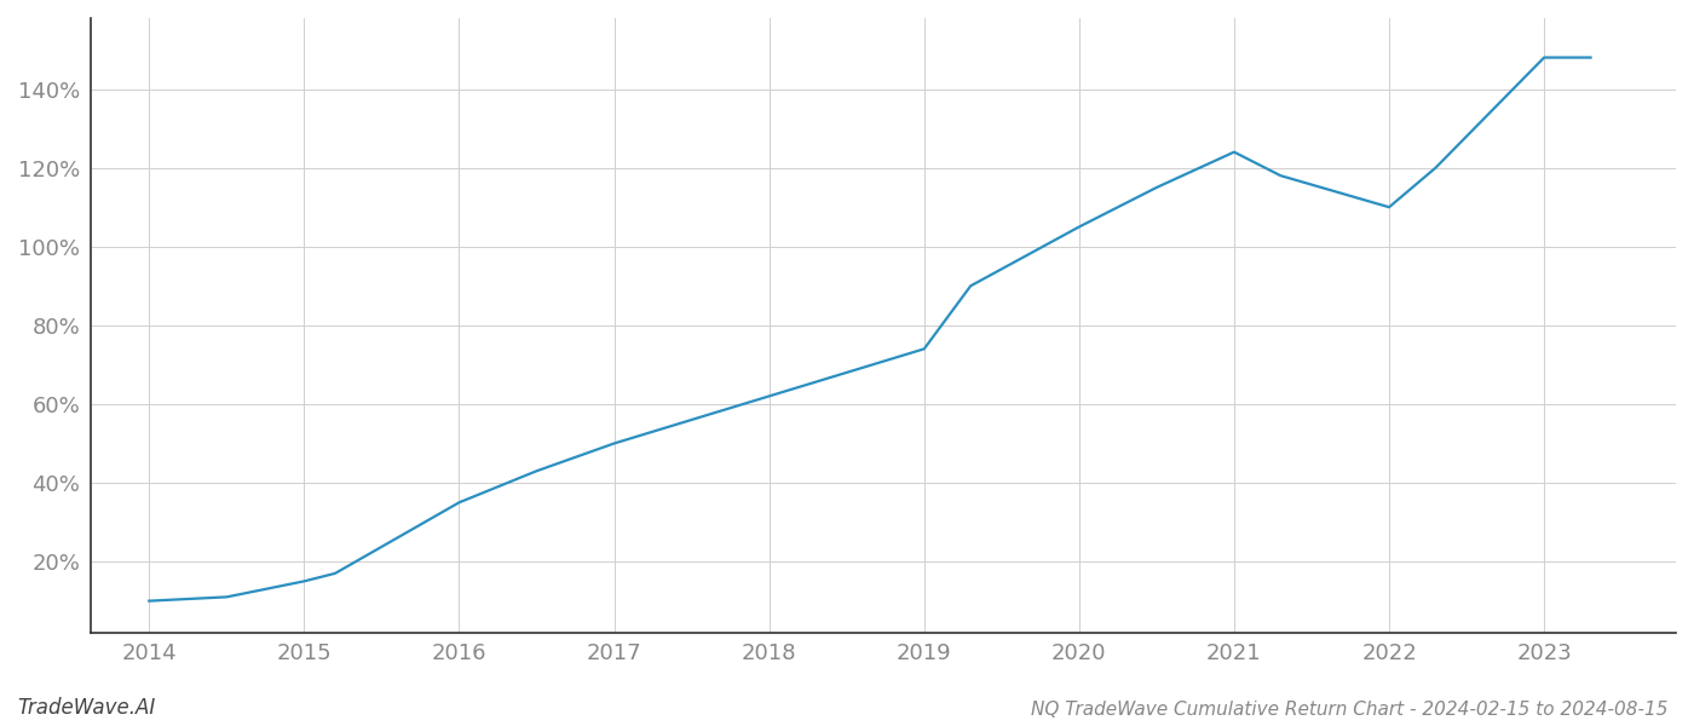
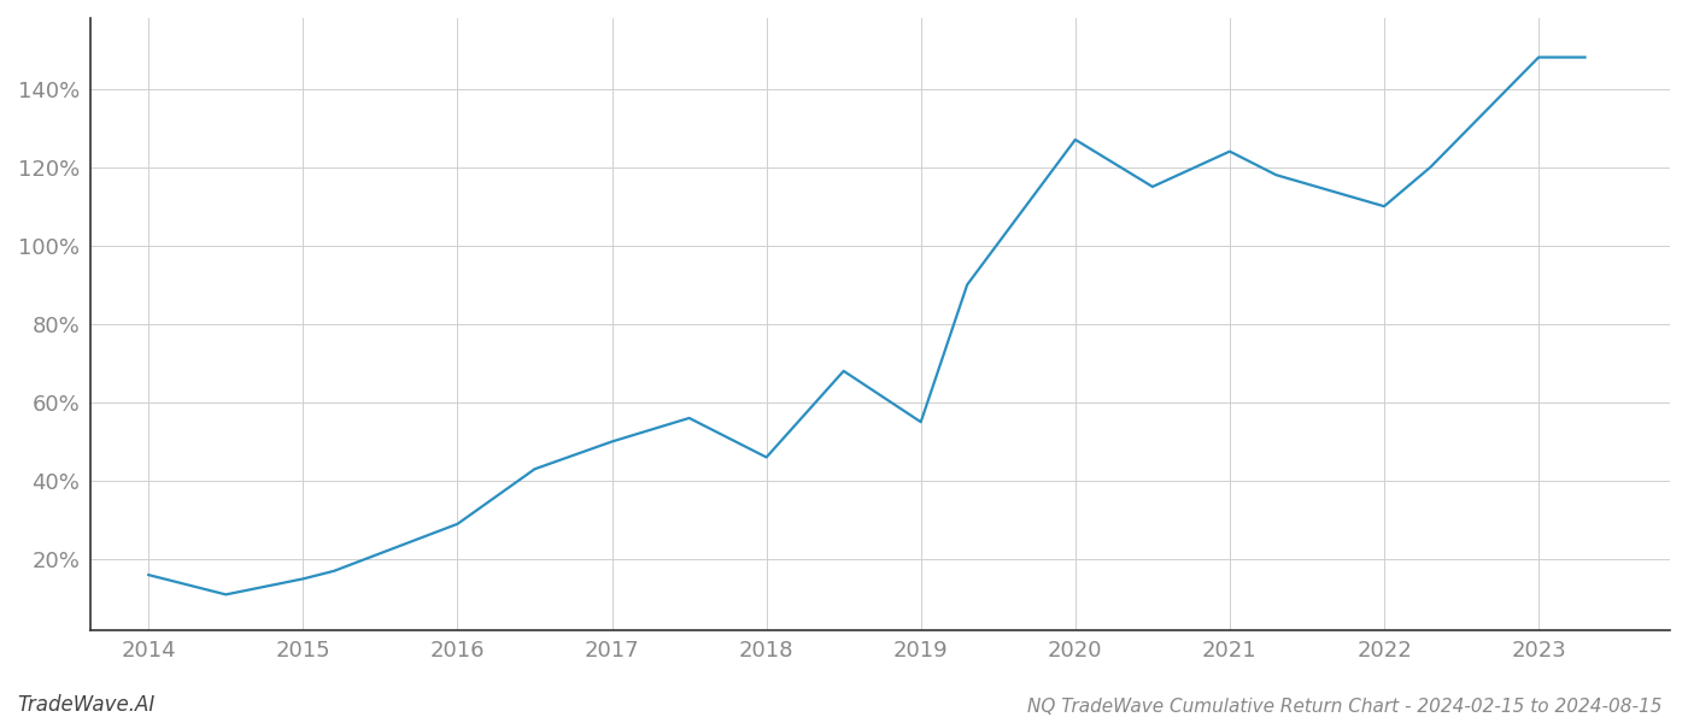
2014: 10% -> 16%
2016: 35% -> 29%
2018: 62% -> 46%
2019: 74% -> 55%
2020: 105% -> 127%
